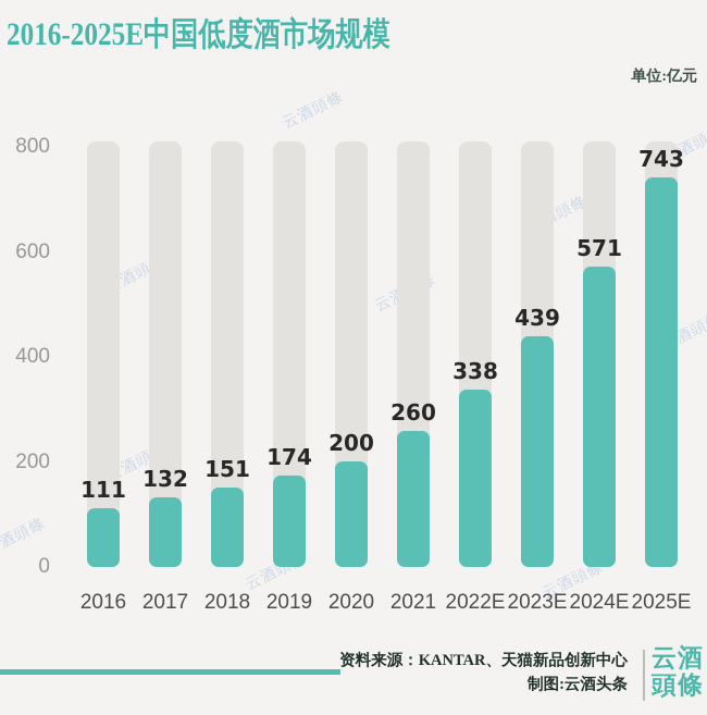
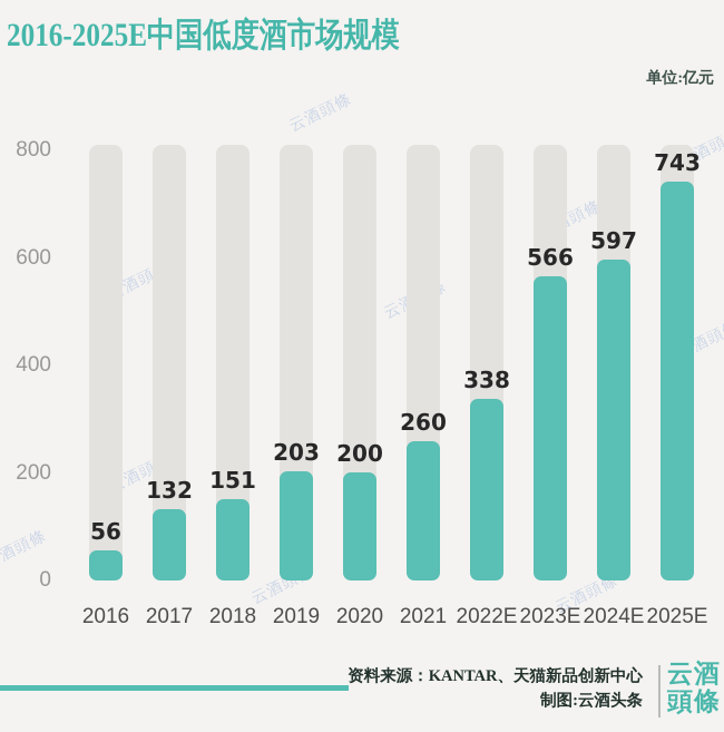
2016: 111 -> 56
2019: 174 -> 203
2023E: 439 -> 566
2024E: 571 -> 597
